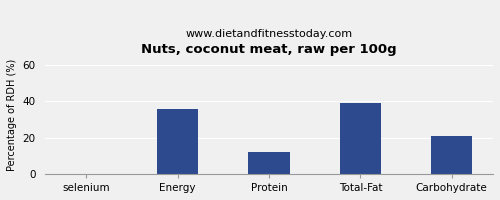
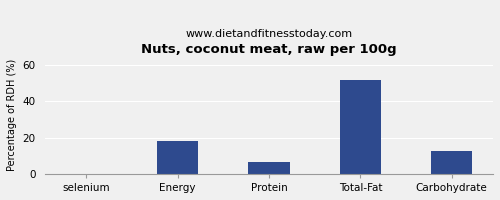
Energy: 36 -> 18
Protein: 12 -> 6
Total-Fat: 39 -> 52
Carbohydrate: 21 -> 12
